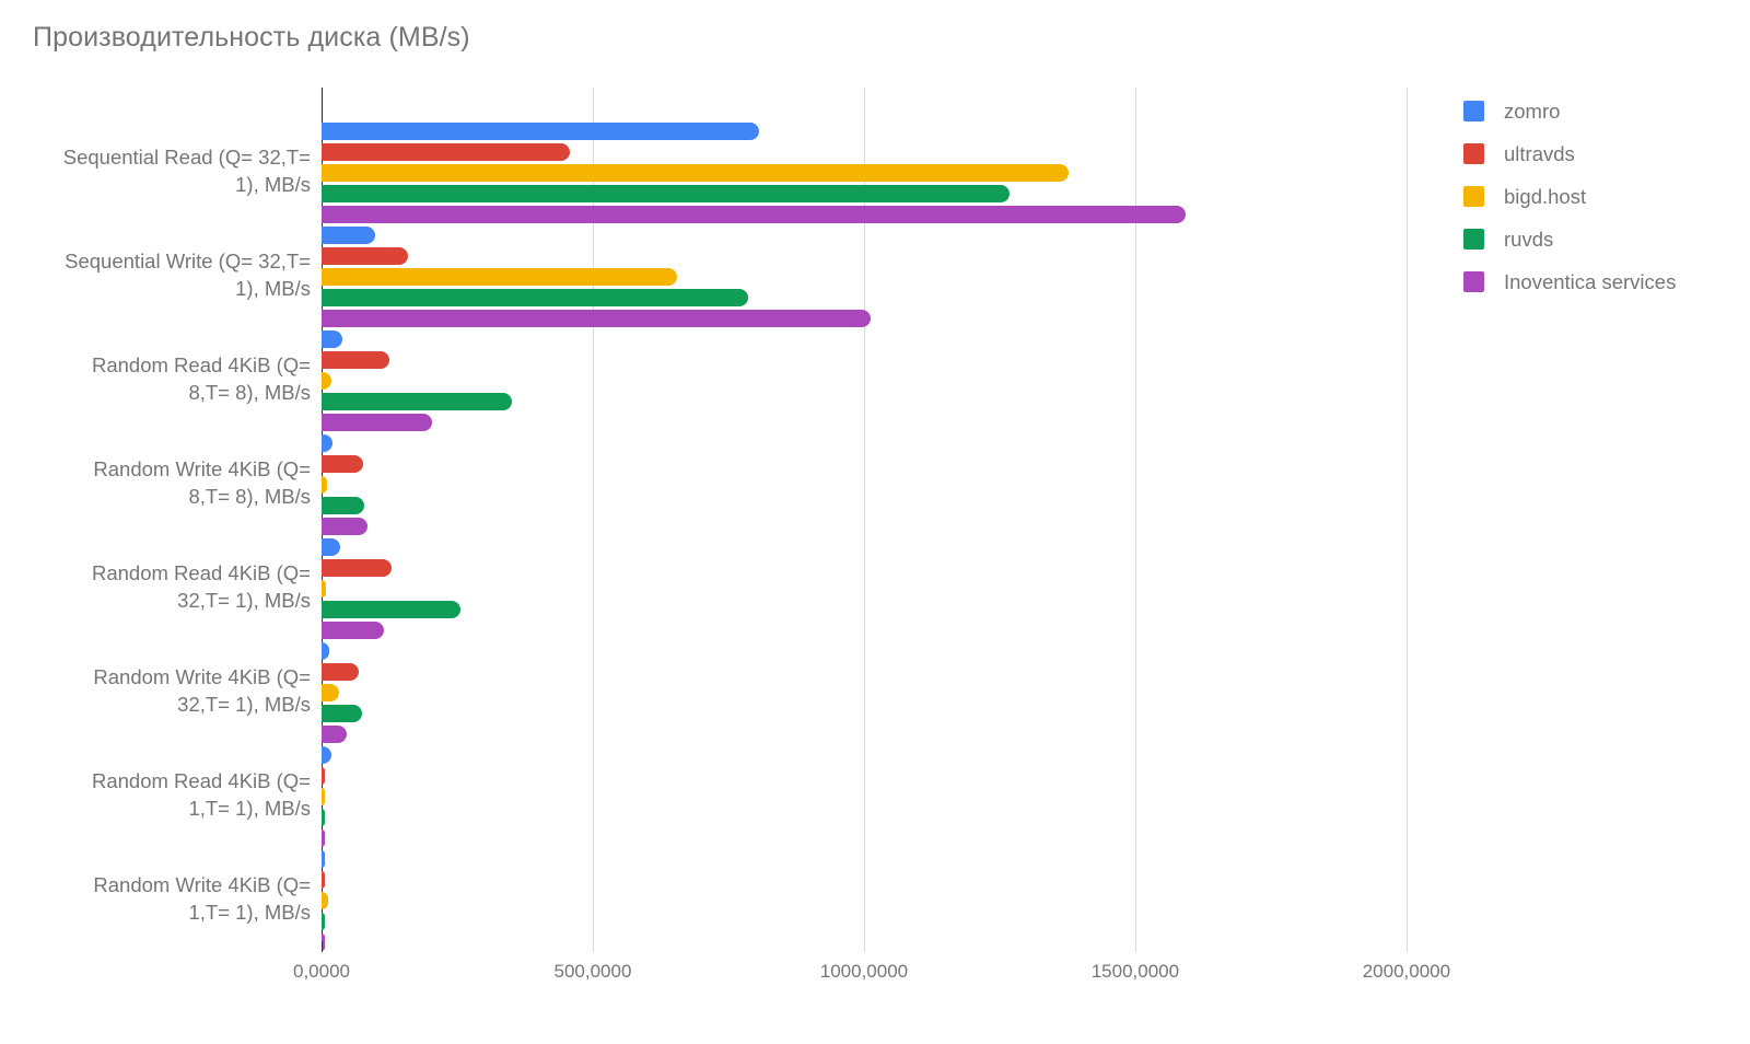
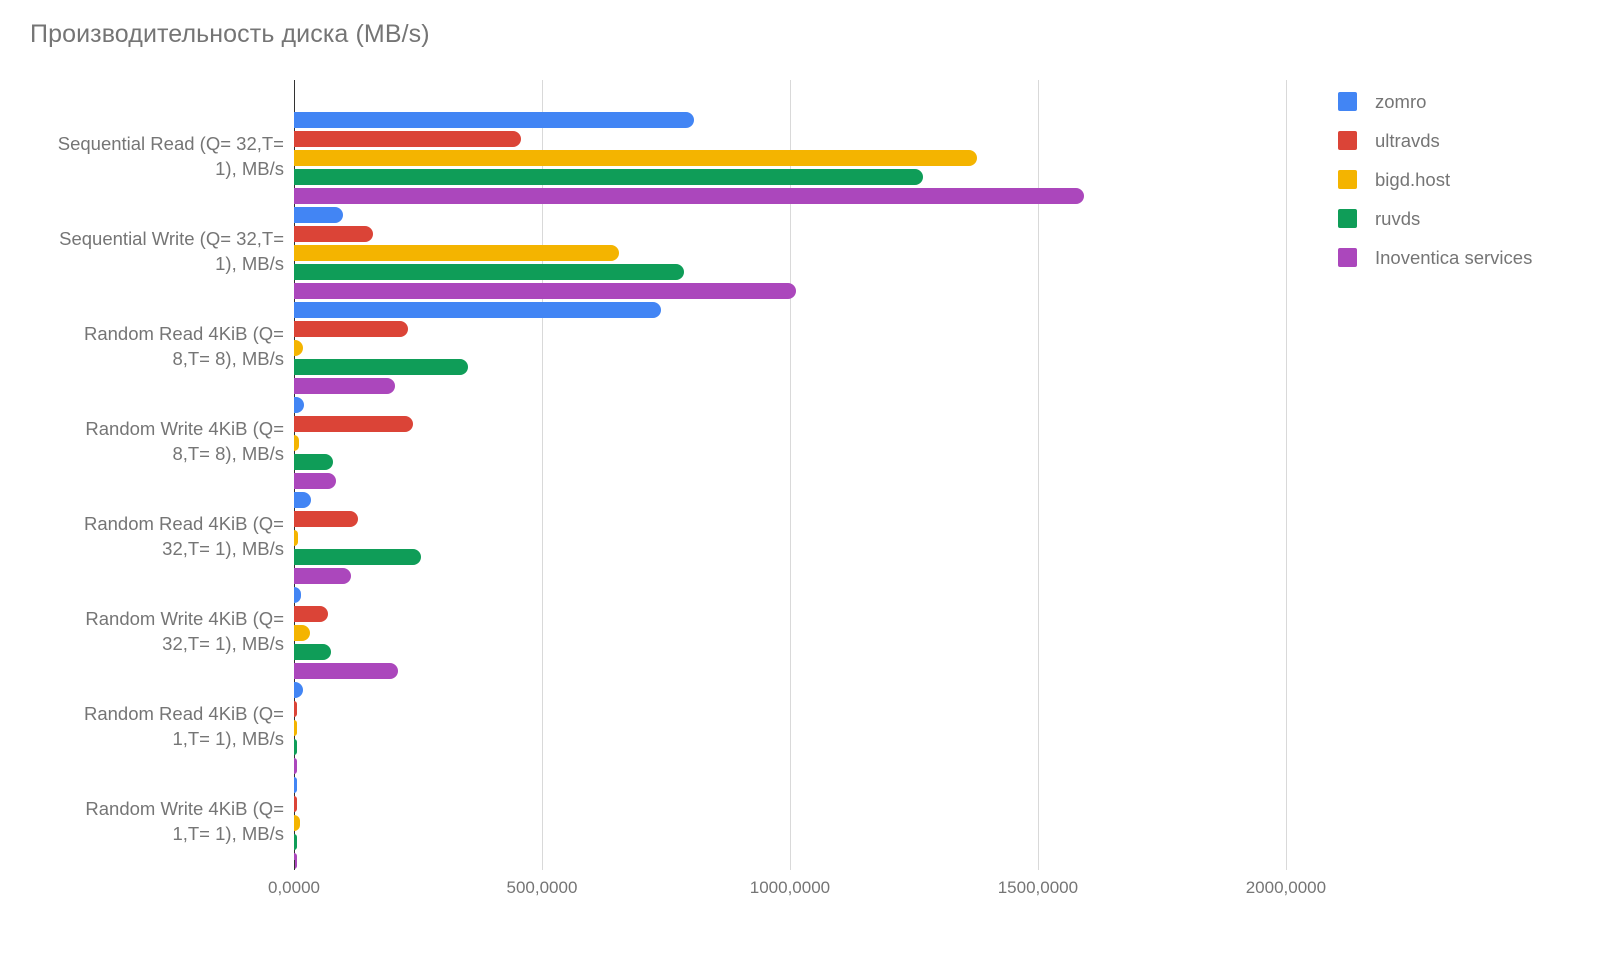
zomro/Random Read 4KiB (Q= 8,T= 8), MB/s: 40 -> 740
ultravds/Random Read 4KiB (Q= 8,T= 8), MB/s: 120 -> 230
ultravds/Random Write 4KiB (Q= 8,T= 8), MB/s: 80 -> 240
Inoventica services/Random Write 4KiB (Q= 32,T= 1), MB/s: 50 -> 210
